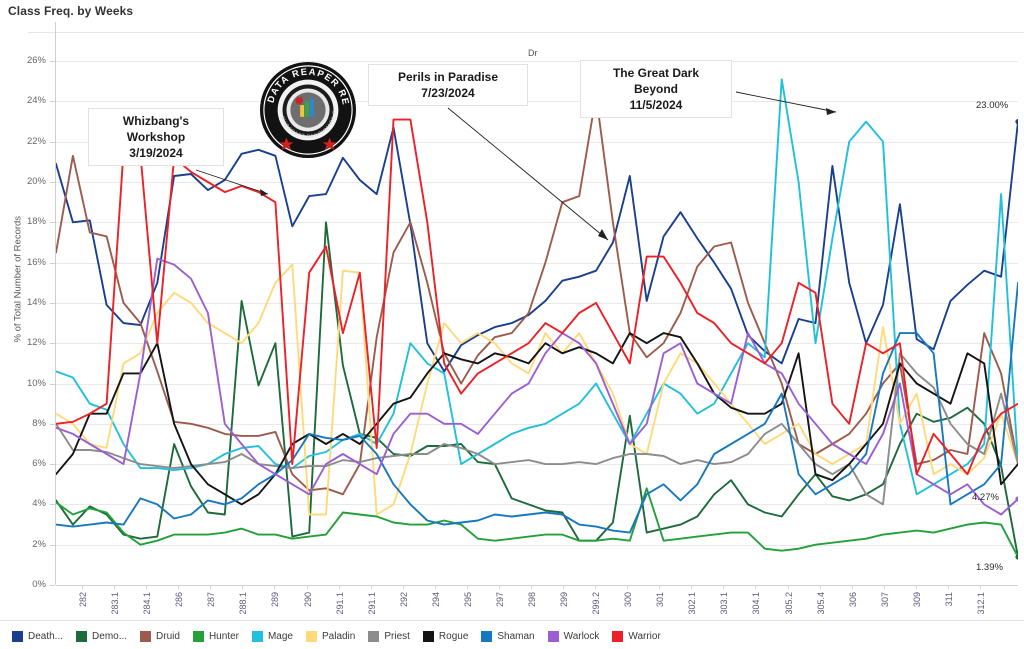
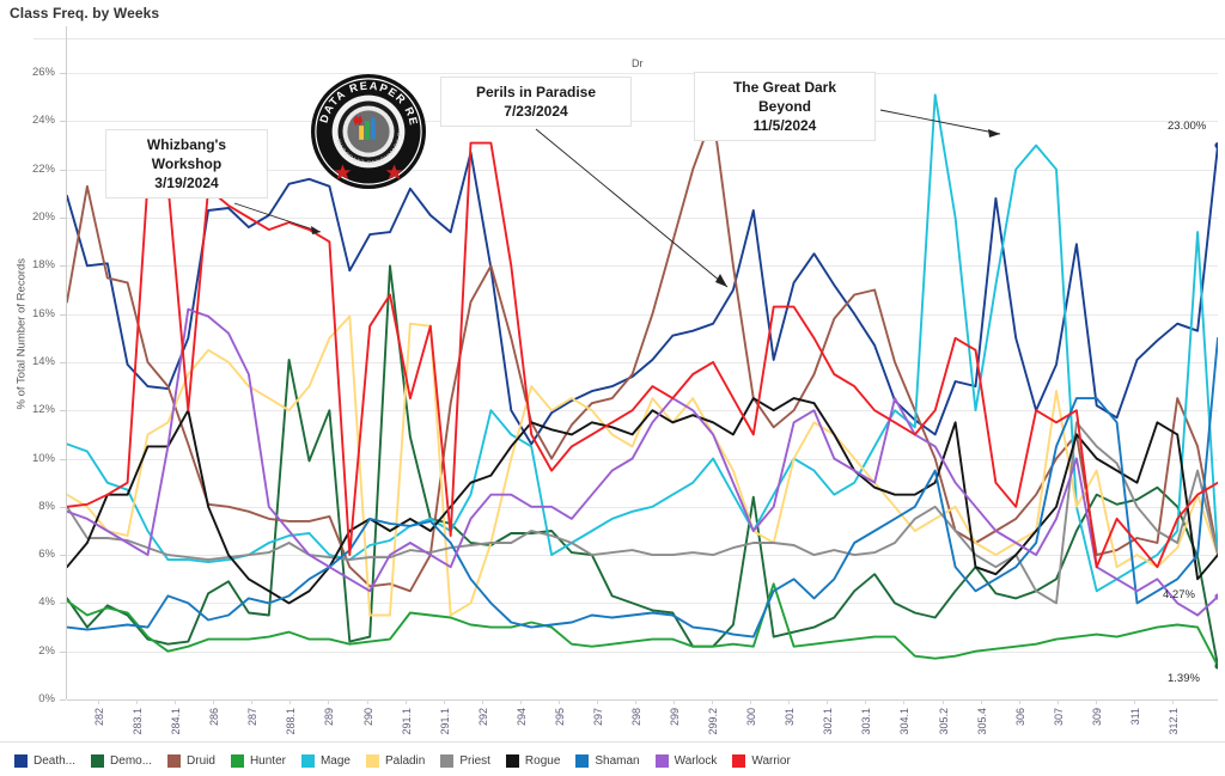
Demo.../286: 7.0% -> 4.4%
Druid/299: 19.3% -> 22.0%
